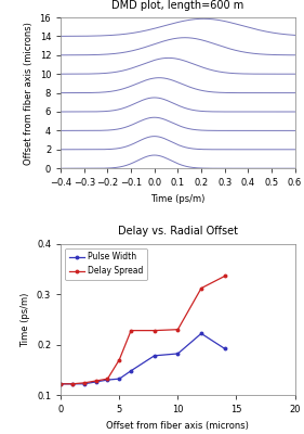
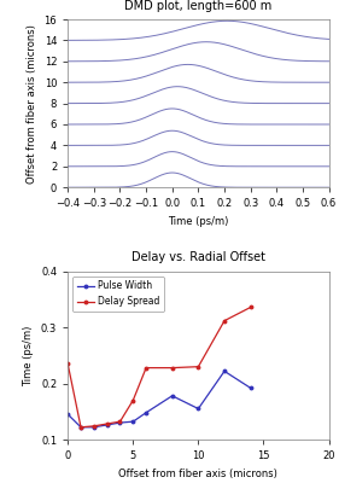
Delay vs. Radial Offset/Pulse Width/0: 0.122 -> 0.145
Delay vs. Radial Offset/Delay Spread/0: 0.122 -> 0.235
Delay vs. Radial Offset/Pulse Width/10: 0.182 -> 0.155
